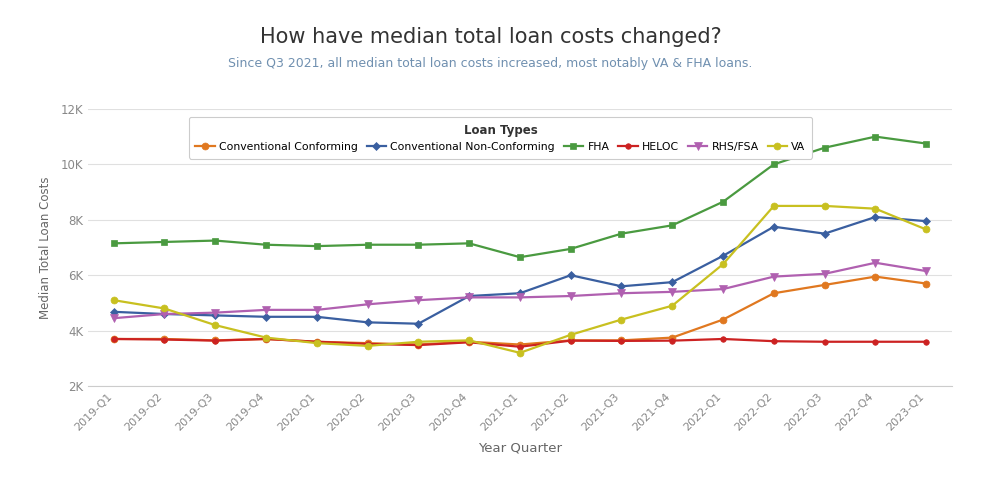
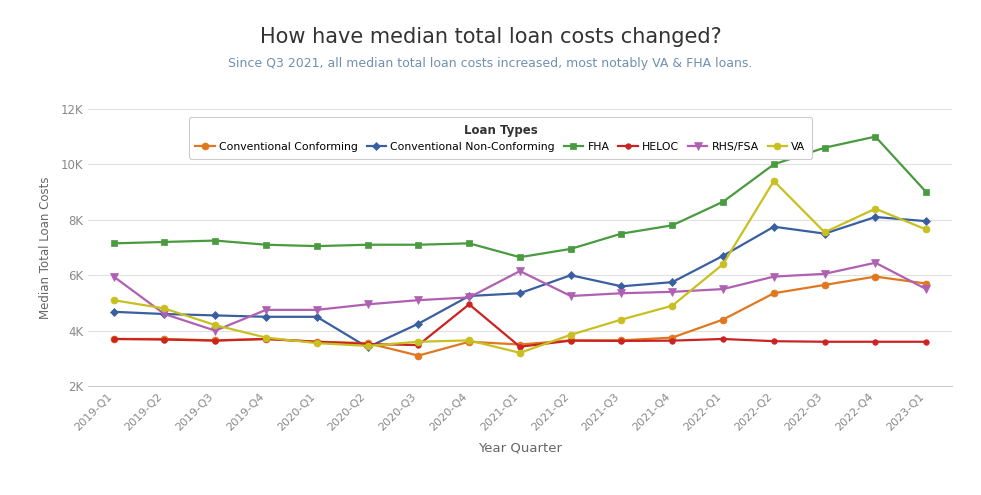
RHS/FSA/2019-Q1: 4.45K -> 5.95K
RHS/FSA/2019-Q3: 4.65K -> 4.00K
Conventional Non-Conforming/2020-Q2: 4.30K -> 3.40K
Conventional Conforming/2020-Q3: 3.50K -> 3.10K
HELOC/2020-Q4: 3.58K -> 4.95K
RHS/FSA/2021-Q1: 5.20K -> 6.15K
VA/2022-Q2: 8.50K -> 9.40K
VA/2022-Q3: 8.50K -> 7.55K
FHA/2023-Q1: 10.75K -> 9.00K
RHS/FSA/2023-Q1: 6.15K -> 5.50K
